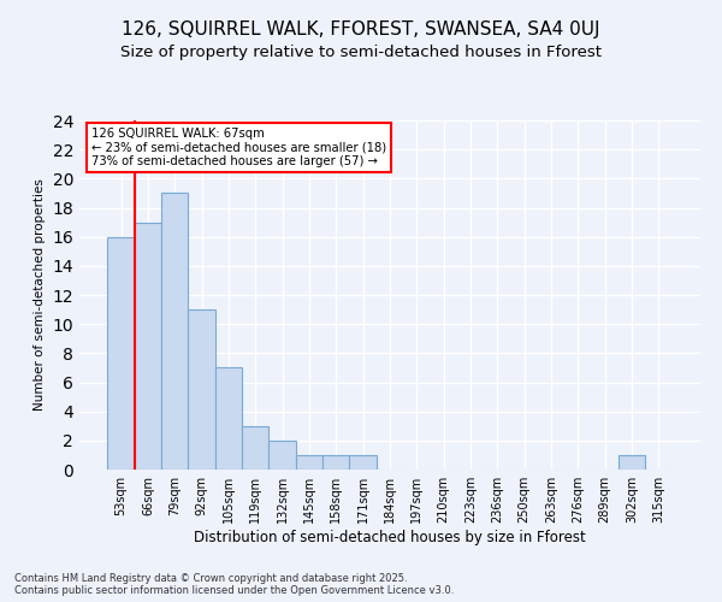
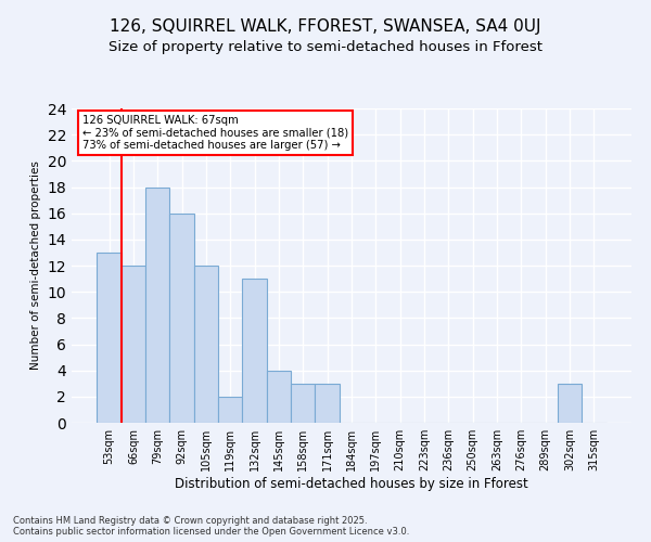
53sqm: 16 -> 13
66sqm: 17 -> 12
79sqm: 19 -> 18
92sqm: 11 -> 16
105sqm: 7 -> 12
119sqm: 3 -> 2
132sqm: 2 -> 11
145sqm: 1 -> 4
158sqm: 1 -> 3
171sqm: 1 -> 3
302sqm: 1 -> 3
